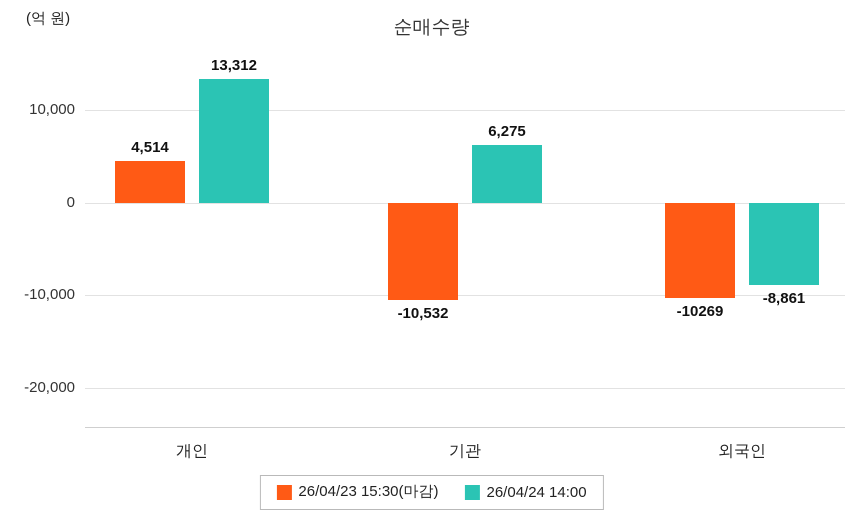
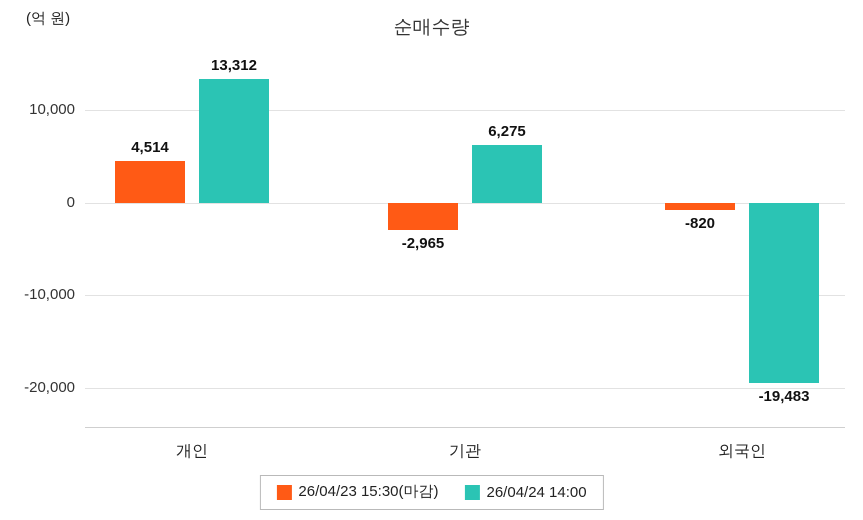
26/04/23 15:30(마감)/기관: -10,532 -> -2,965
26/04/23 15:30(마감)/외국인: -10269 -> -820
26/04/24 14:00/외국인: -8,861 -> -19,483
